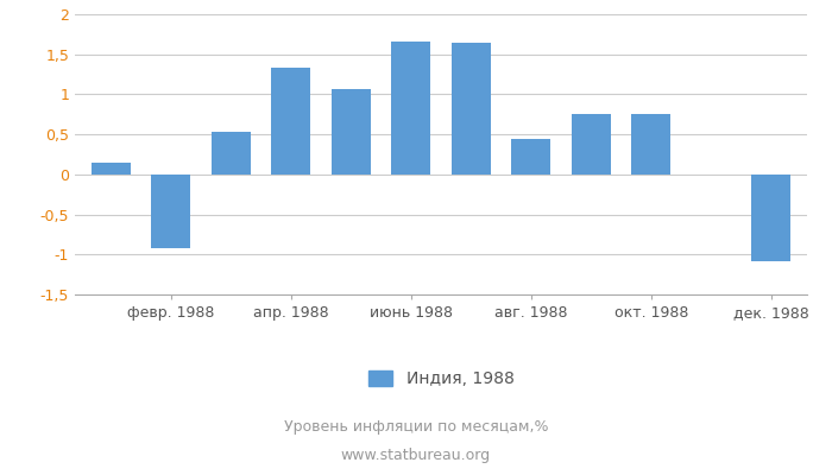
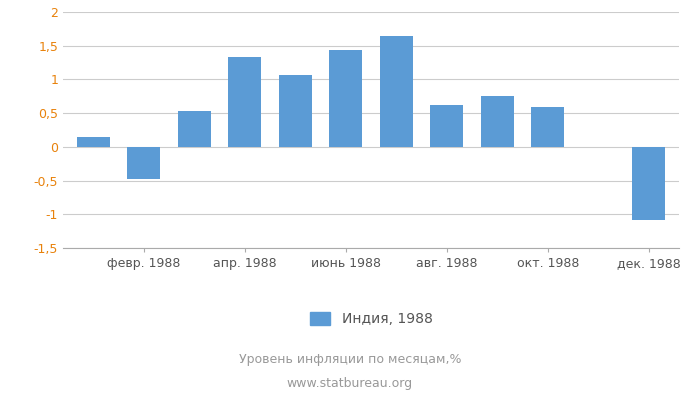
февр. 1988: -0,92 -> -0,48
июнь 1988: 1,66 -> 1,44
авг. 1988: 0,44 -> 0,62
окт. 1988: 0,76 -> 0,59
